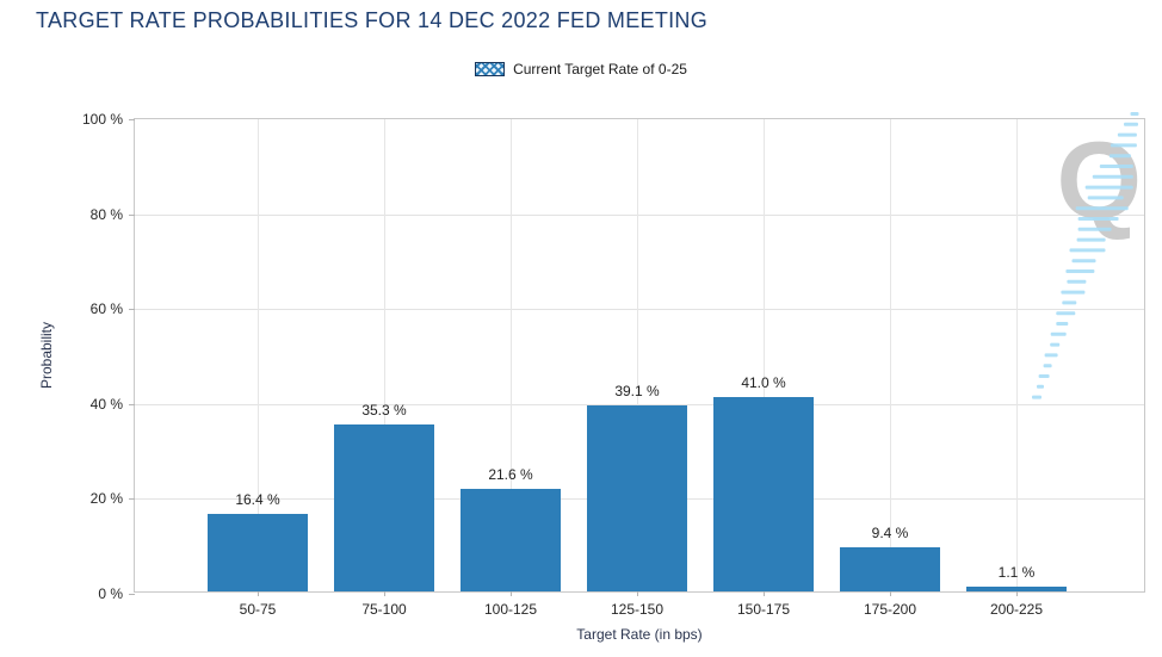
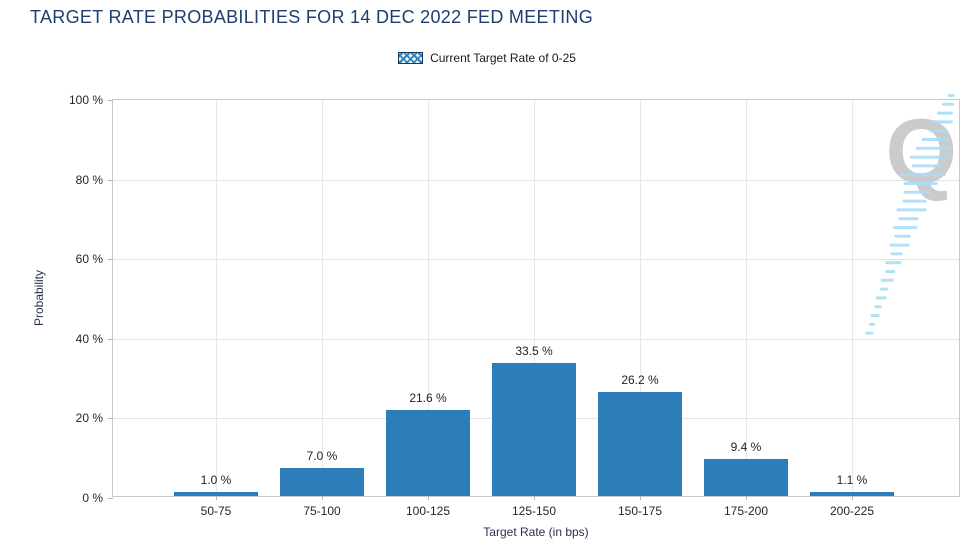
50-75: 16.4 -> 1.0
75-100: 35.3 -> 7.0
125-150: 39.1 -> 33.5
150-175: 41.0 -> 26.2
